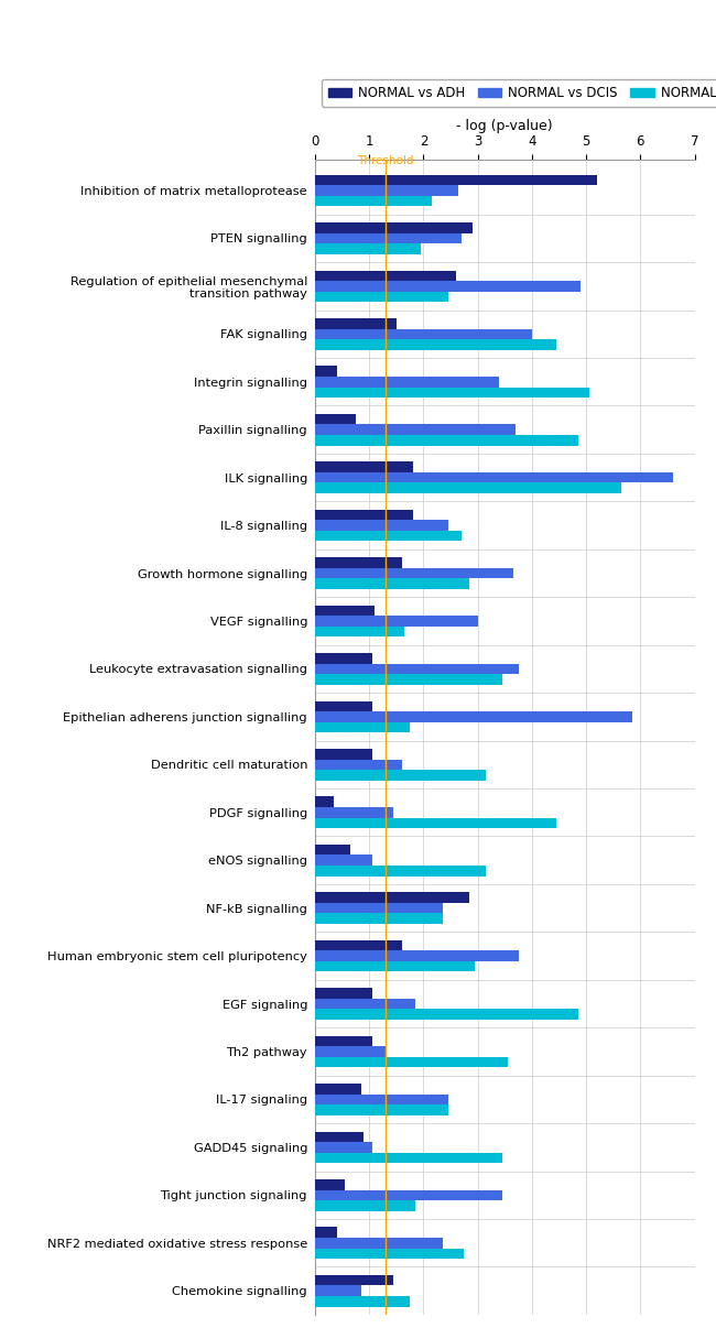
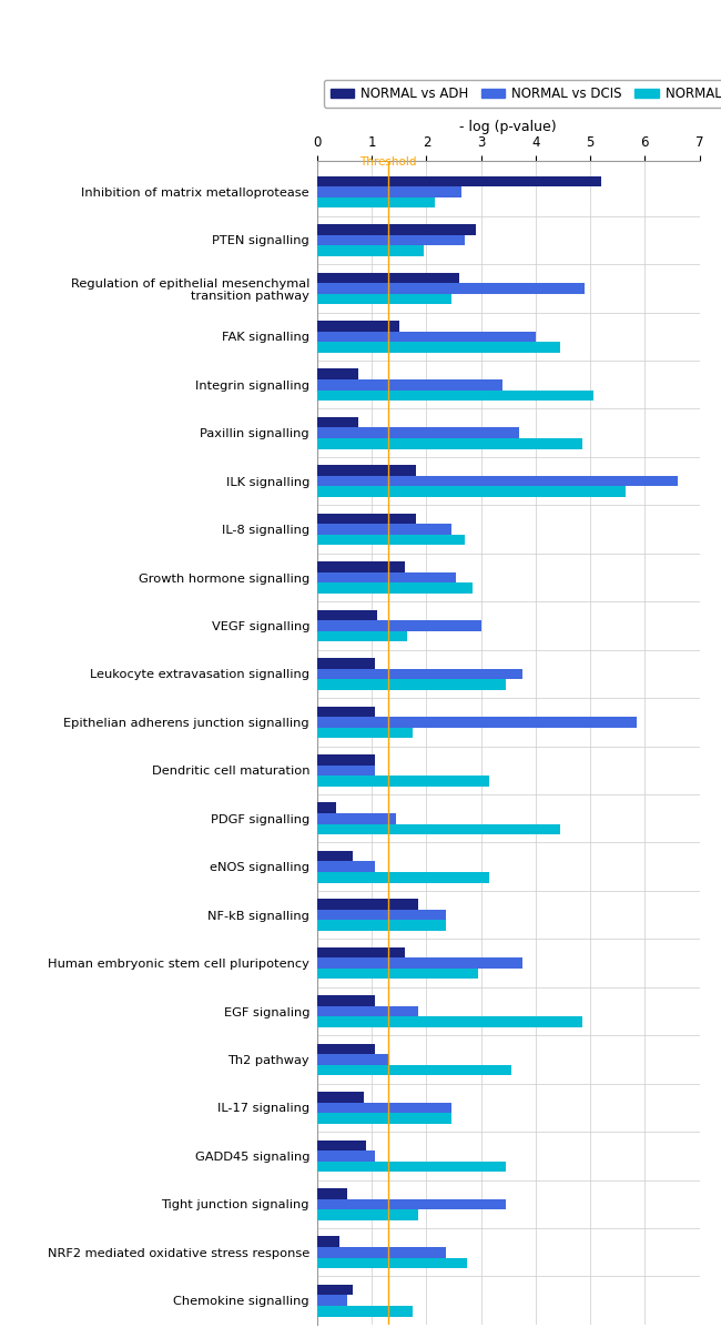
NORMAL vs ADH/Integrin signalling: 0.40 -> 0.75
NORMAL vs DCIS/Growth hormone signalling: 3.65 -> 2.55
NORMAL vs DCIS/Dendritic cell maturation: 1.60 -> 1.05
NORMAL vs ADH/NF-kB signalling: 2.85 -> 1.85
NORMAL vs ADH/Chemokine signalling: 1.45 -> 0.65
NORMAL vs DCIS/Chemokine signalling: 0.85 -> 0.55
